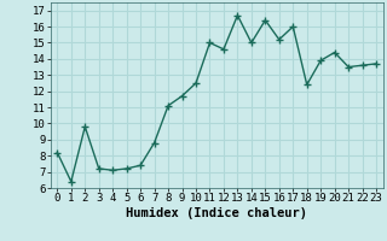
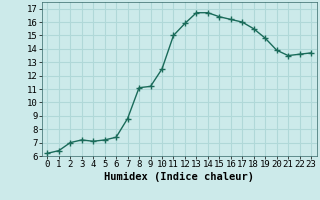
0: 8.2 -> 6.2
2: 9.8 -> 7.0
9: 11.7 -> 11.2
12: 14.6 -> 15.9
14: 15.0 -> 16.7
16: 15.2 -> 16.2
18: 12.4 -> 15.5
19: 13.9 -> 14.8
20: 14.4 -> 13.9
